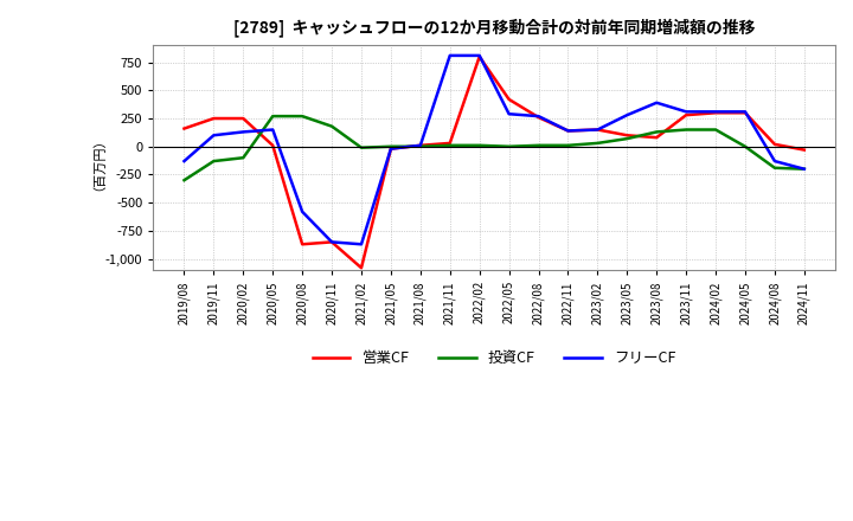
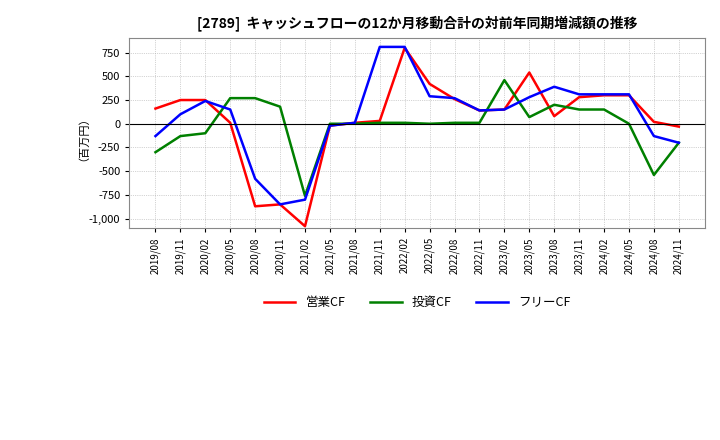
フリーCF/2020/02: 130 -> 240
投資CF/2021/02: -10 -> -760
フリーCF/2021/02: -870 -> -800
投資CF/2023/02: 30 -> 460
営業CF/2023/05: 100 -> 540
投資CF/2023/08: 130 -> 200
投資CF/2024/08: -190 -> -540
